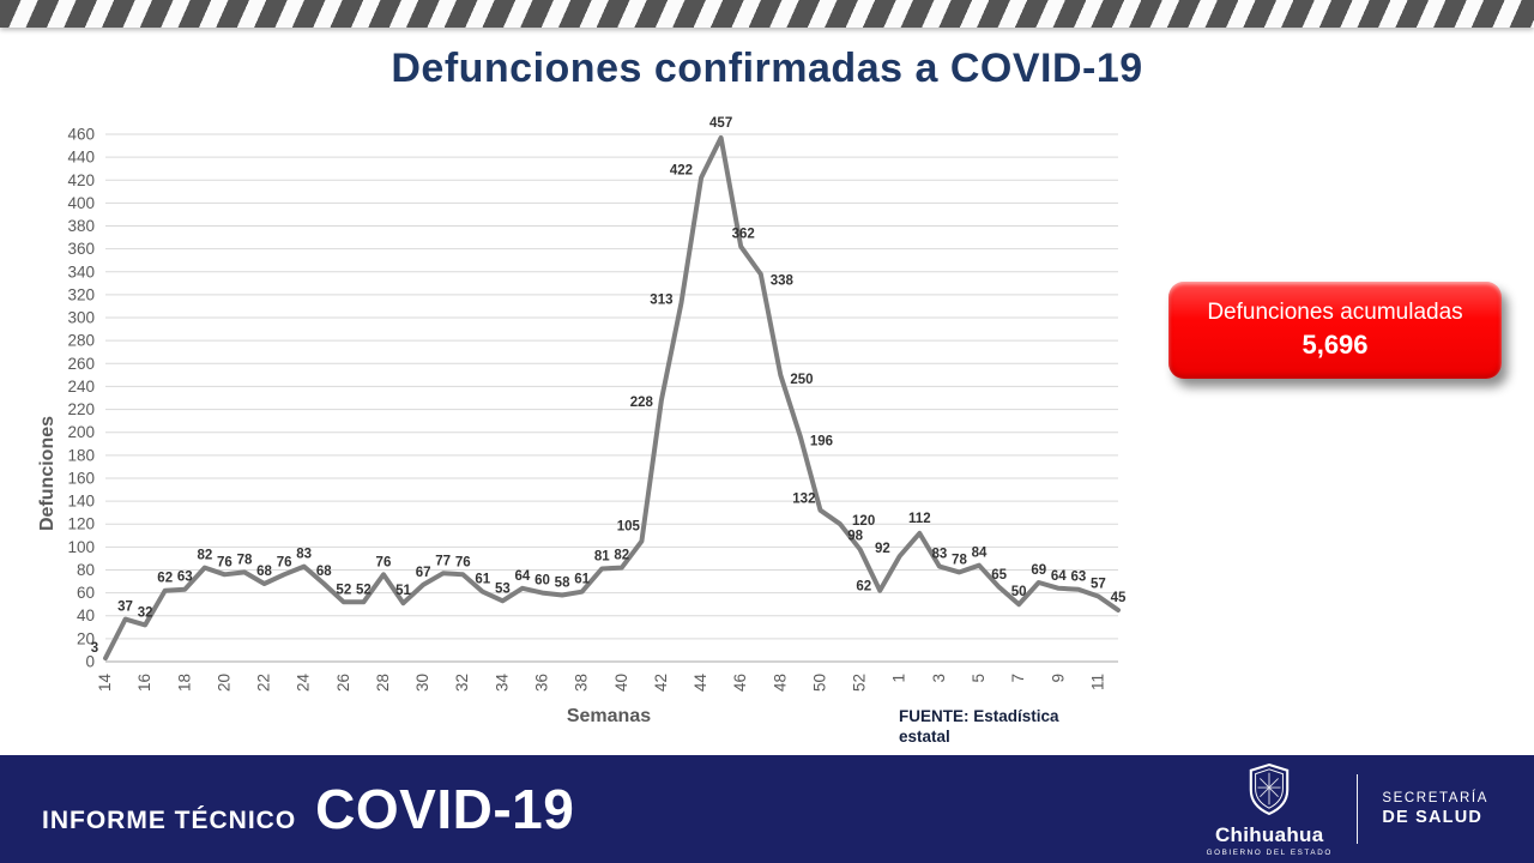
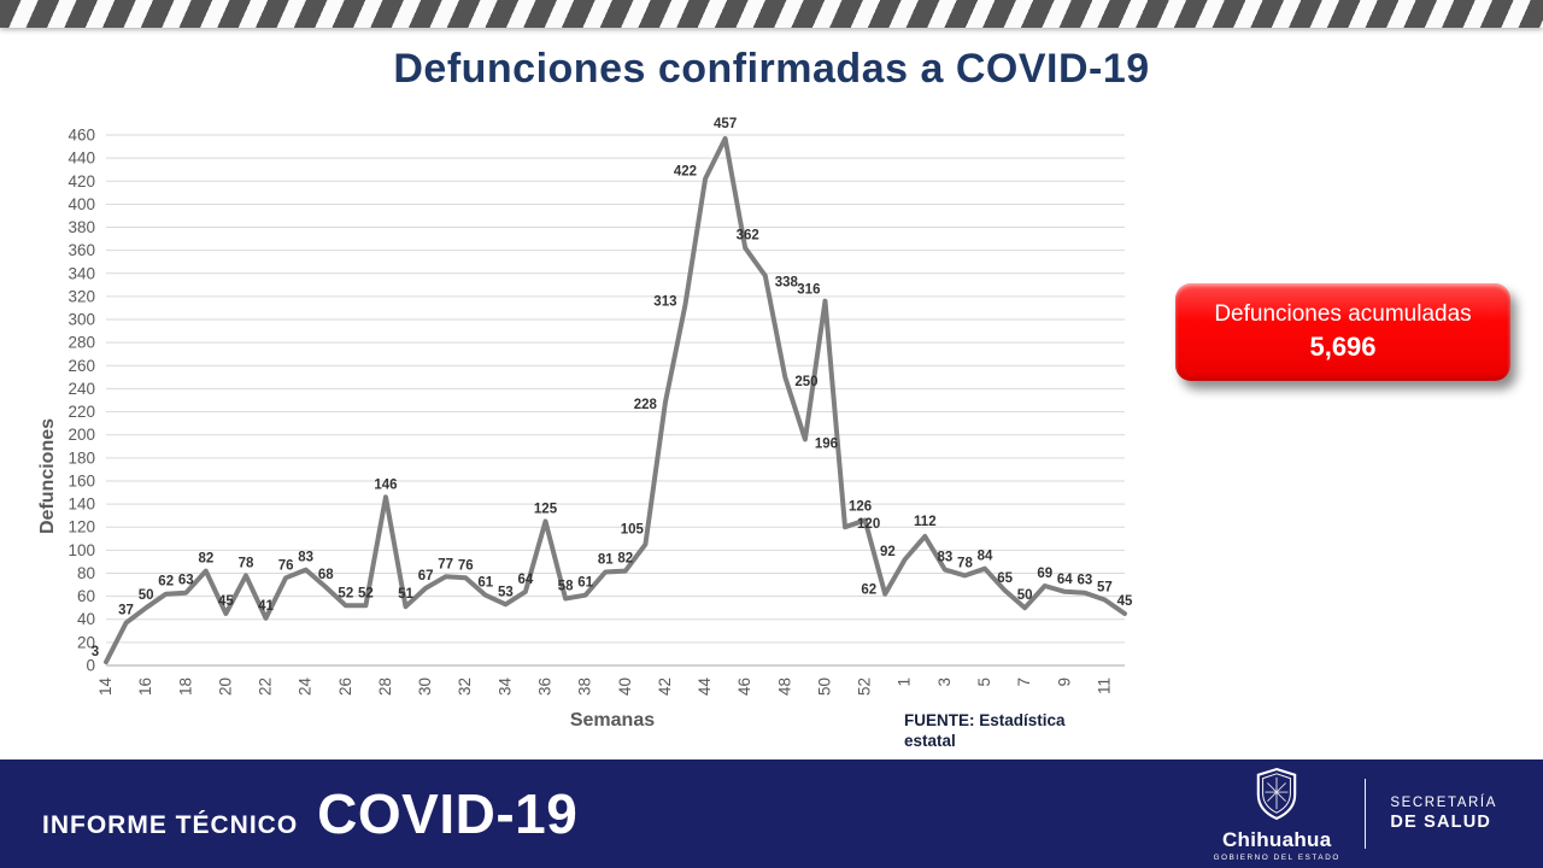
16: 32 -> 50
20: 76 -> 45
22: 68 -> 41
28: 76 -> 146
36: 60 -> 125
50: 132 -> 316
52: 98 -> 126
